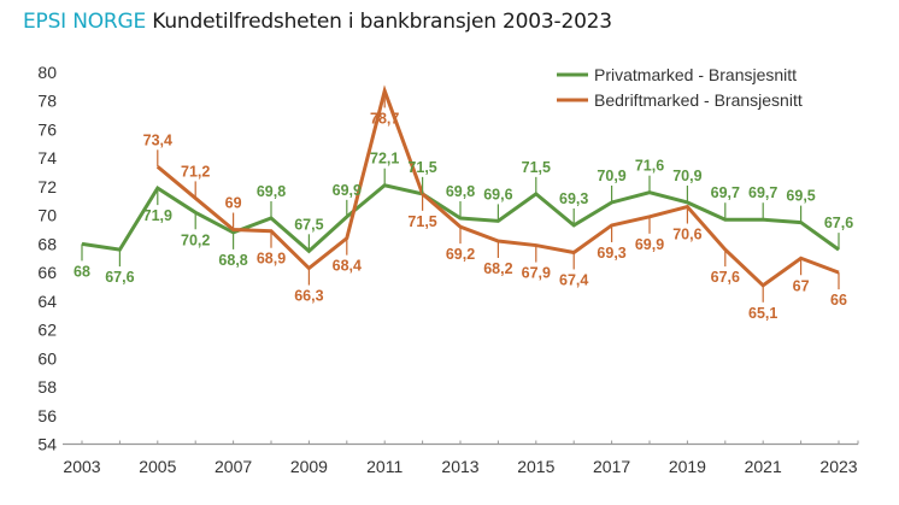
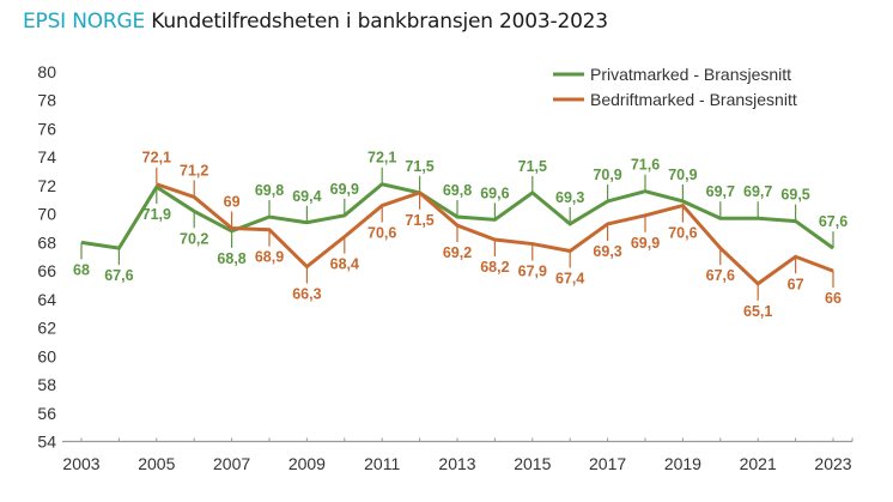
Bedriftmarked - Bransjesnitt/2005: 73,4 -> 72,1
Privatmarked - Bransjesnitt/2009: 67,5 -> 69,4
Bedriftmarked - Bransjesnitt/2011: 78,7 -> 70,6
